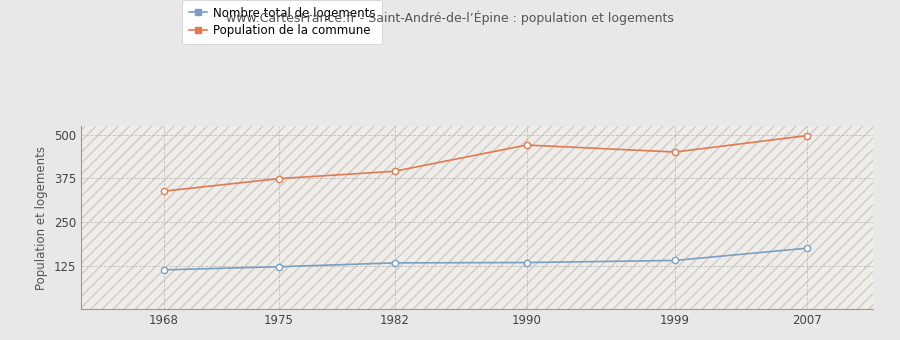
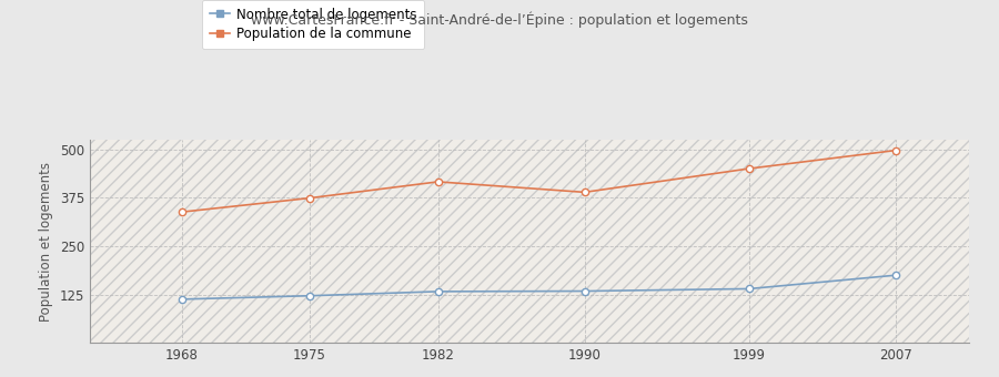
Population de la commune/1982: 395 -> 416
Population de la commune/1990: 470 -> 389
